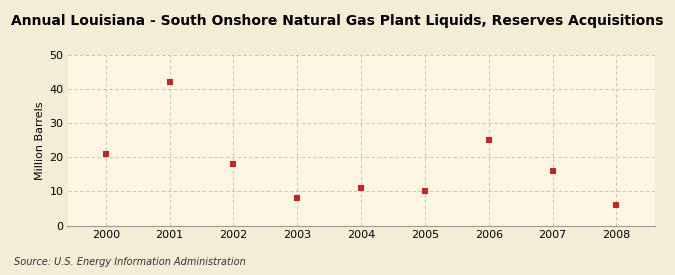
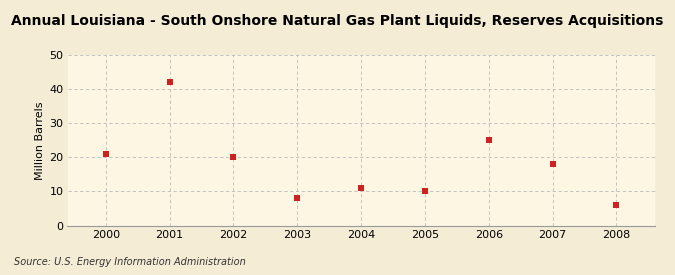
2002: 18 -> 20
2007: 16 -> 18
